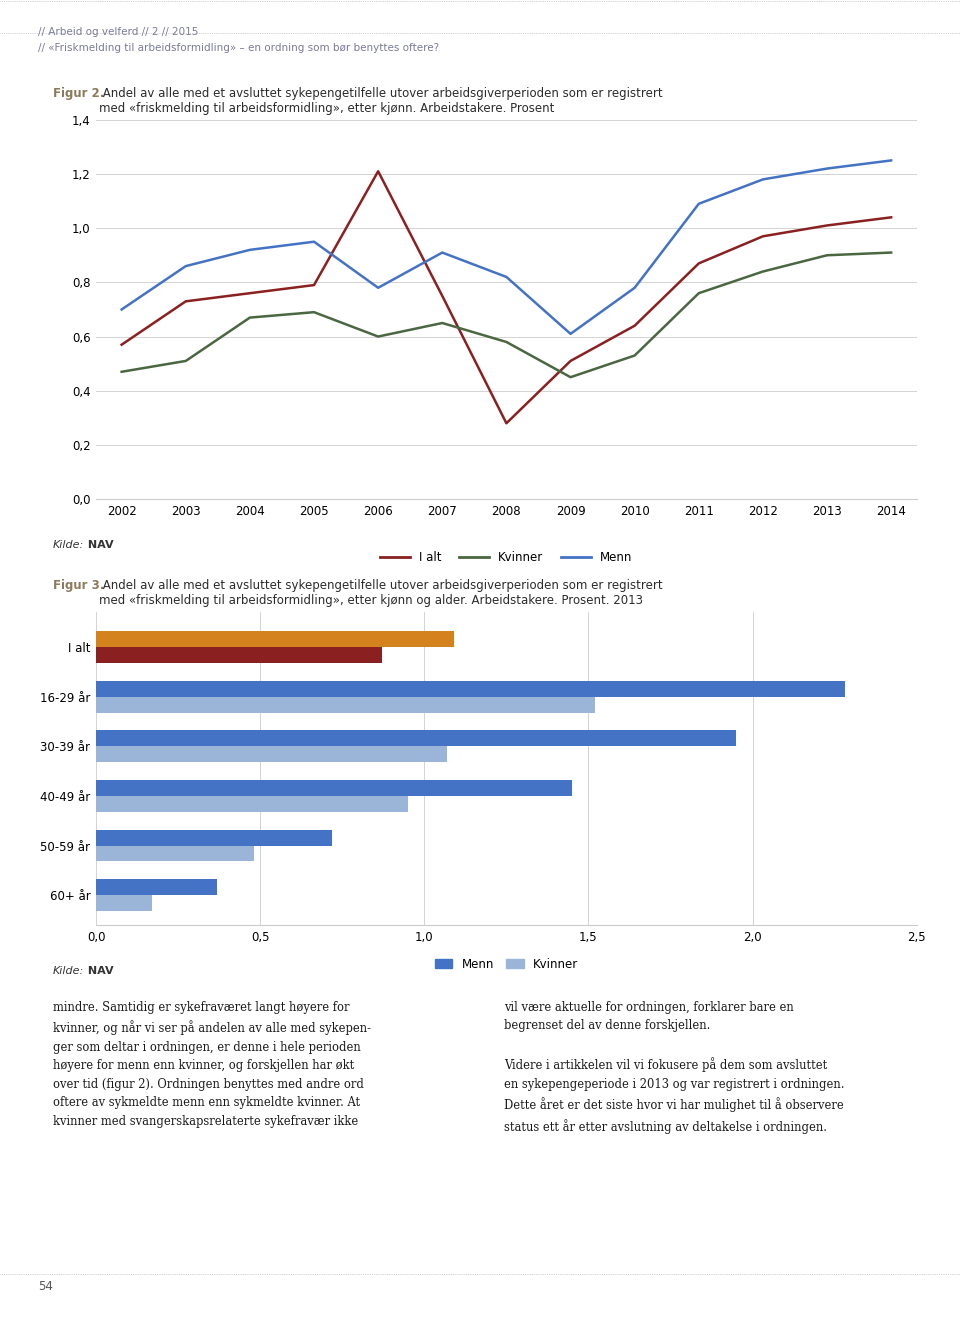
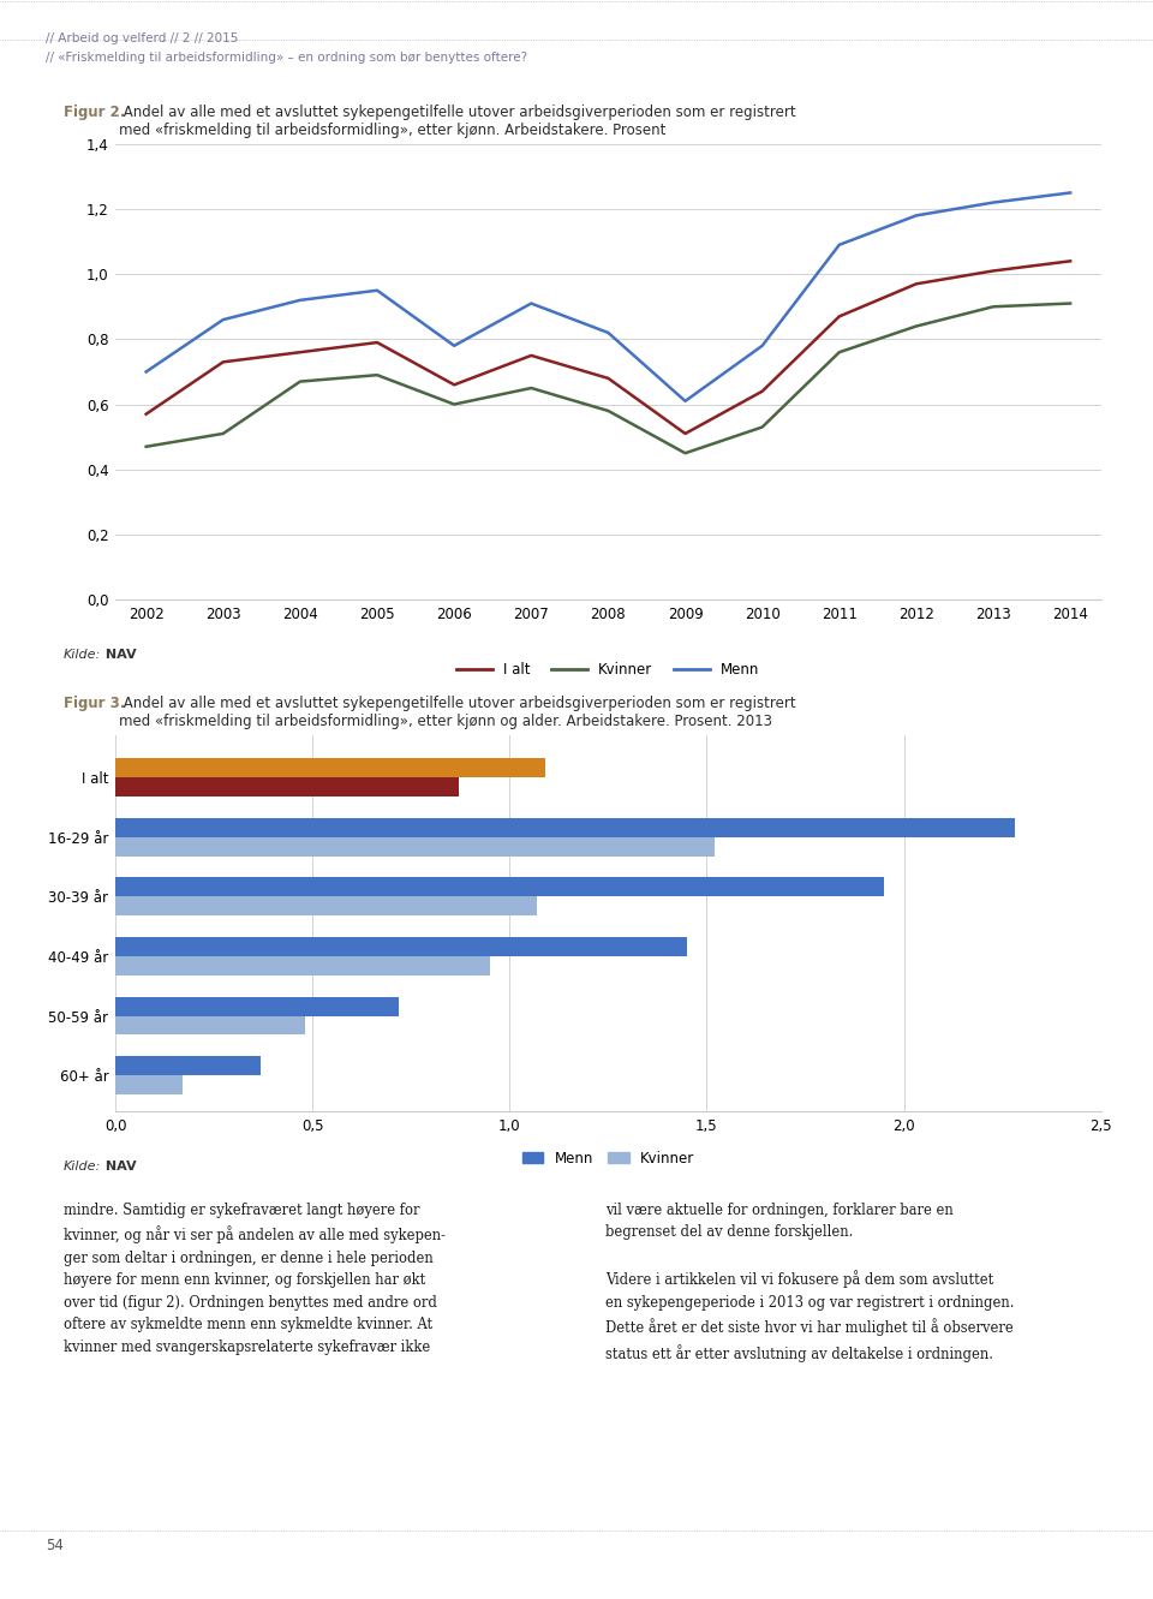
I alt/2006: 1,21 -> 0,66
I alt/2008: 0,28 -> 0,68
